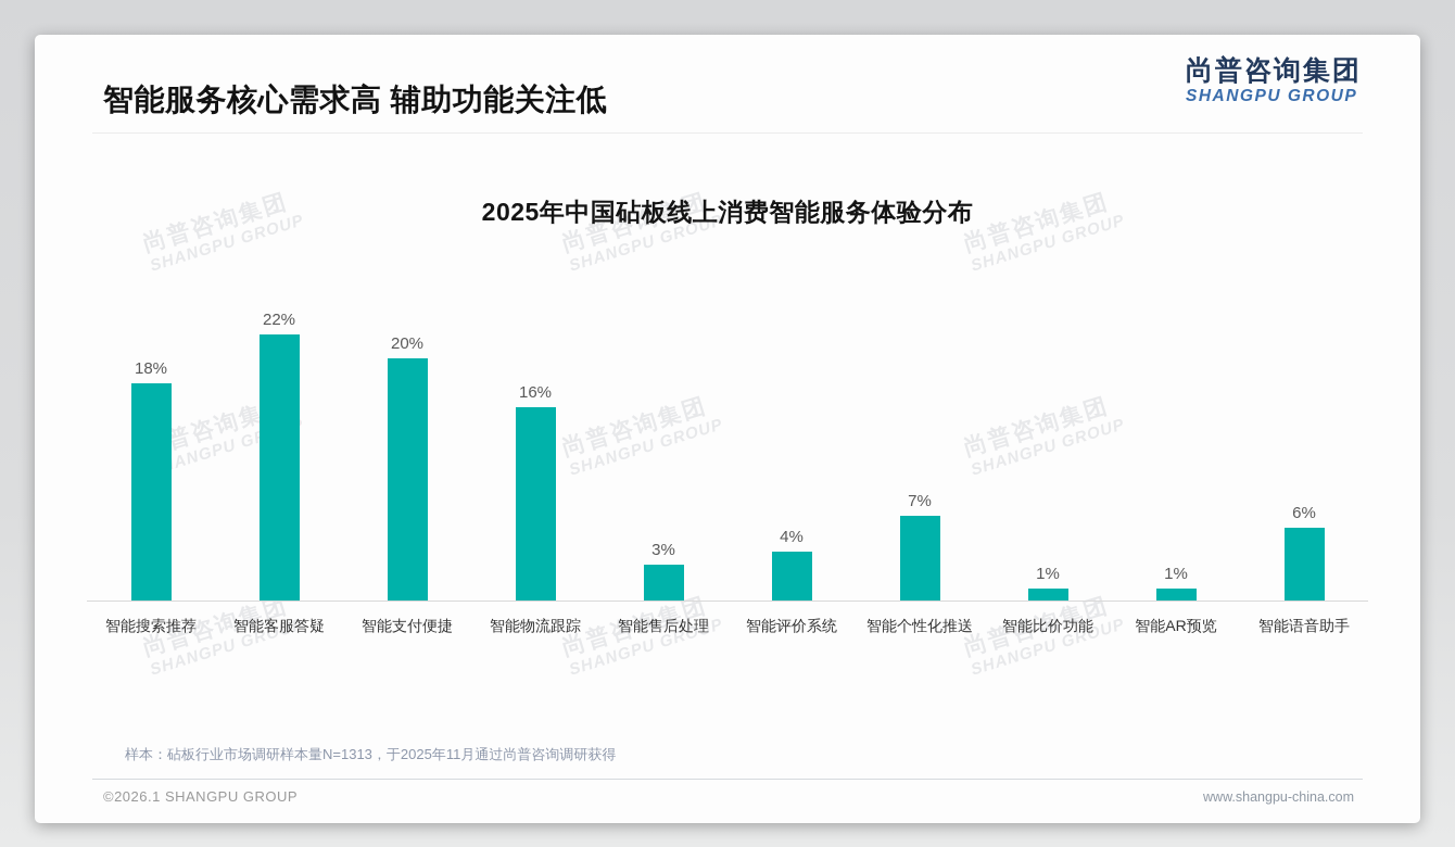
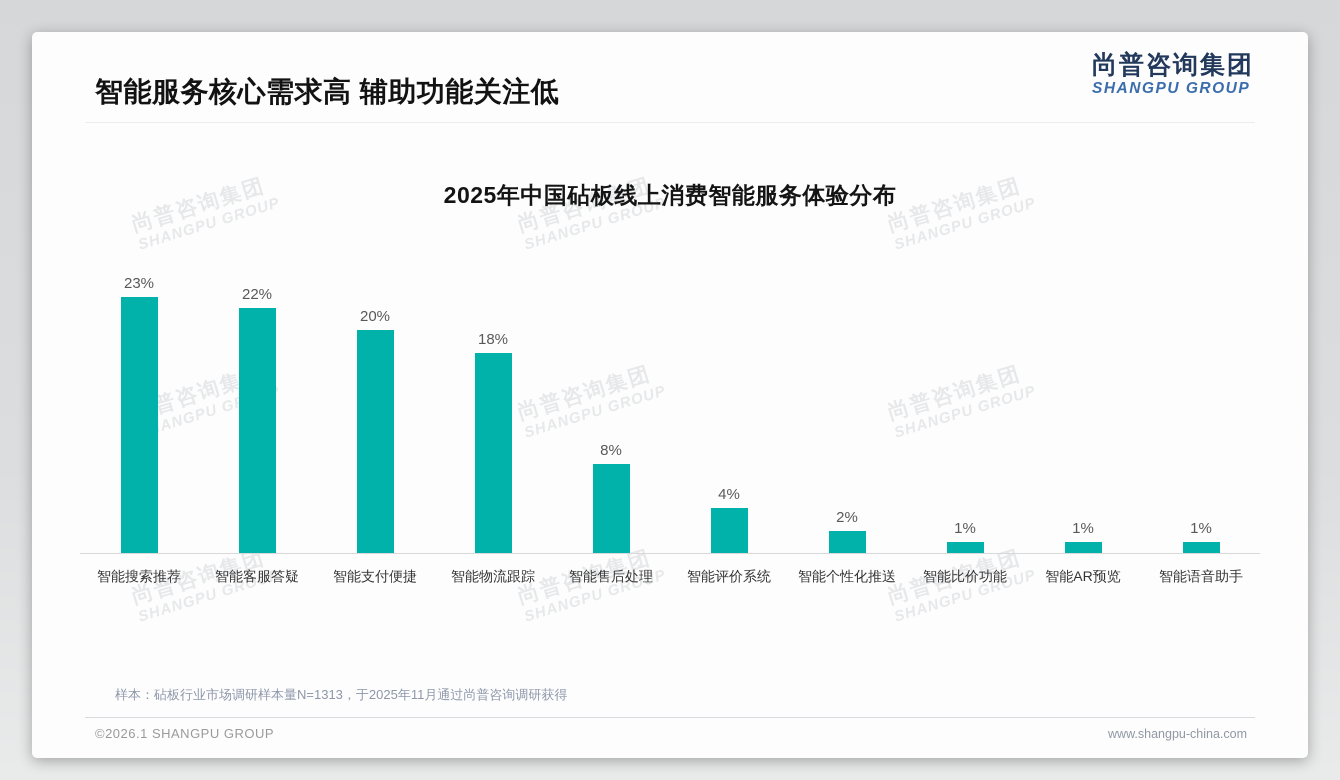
智能搜索推荐: 18% -> 23%
智能物流跟踪: 16% -> 18%
智能售后处理: 3% -> 8%
智能个性化推送: 7% -> 2%
智能语音助手: 6% -> 1%
